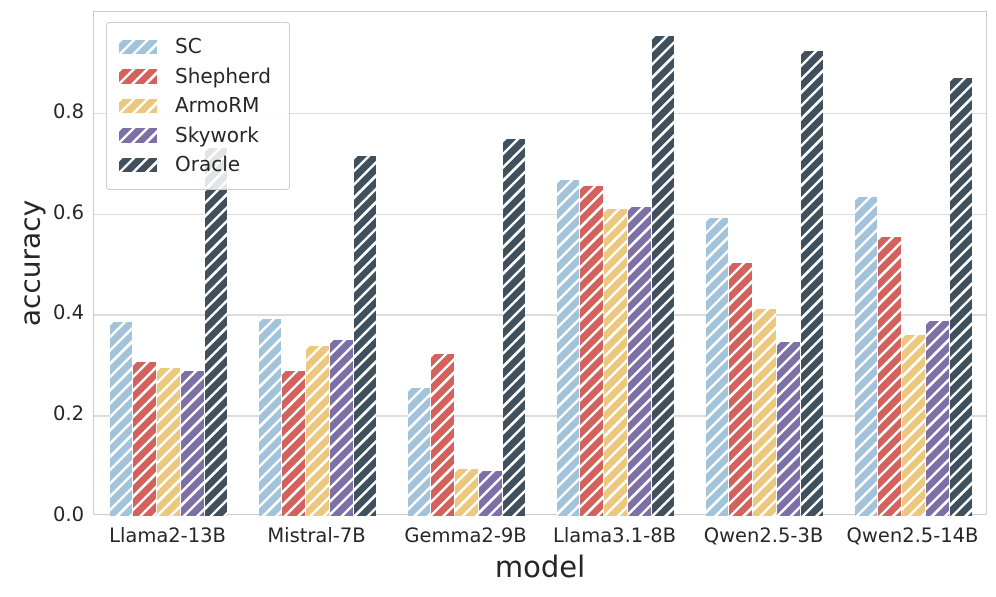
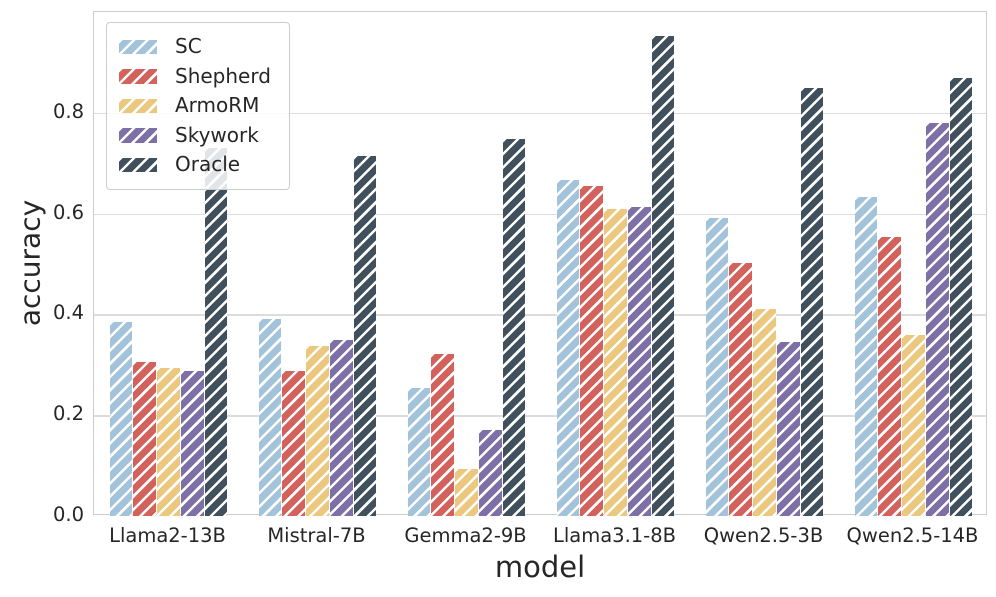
Skywork/Gemma2-9B: 0.09 -> 0.17
Oracle/Qwen2.5-3B: 0.92 -> 0.85
Skywork/Qwen2.5-14B: 0.39 -> 0.78
